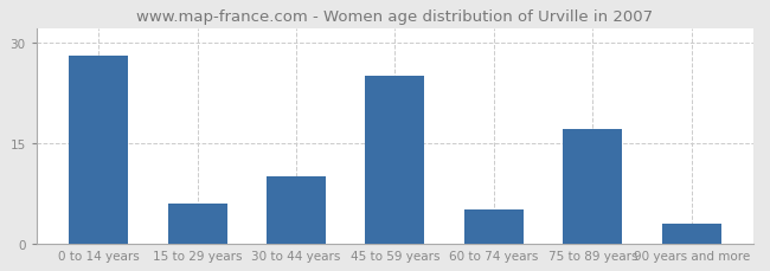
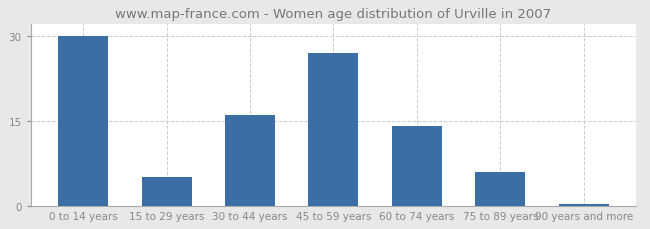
0 to 14 years: 28.0 -> 30.0
15 to 29 years: 6.0 -> 5.0
30 to 44 years: 10.0 -> 16.0
45 to 59 years: 25.0 -> 27.0
60 to 74 years: 5.0 -> 14.0
75 to 89 years: 17.0 -> 6.0
90 years and more: 3.0 -> 0.3
